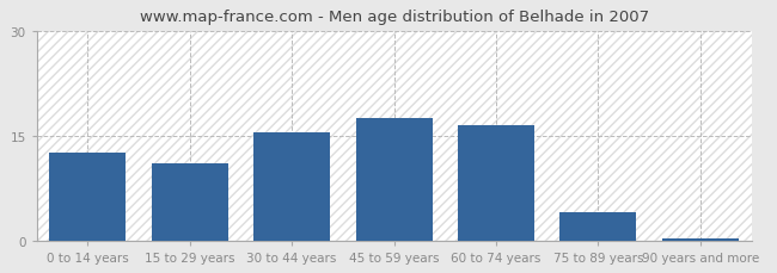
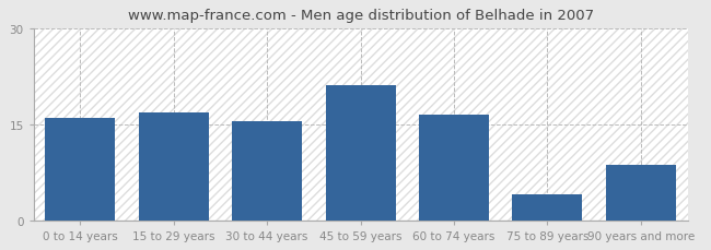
0 to 14 years: 12.5 -> 16.0
15 to 29 years: 11.0 -> 16.8
45 to 59 years: 17.5 -> 21.0
90 years and more: 0.3 -> 8.6
